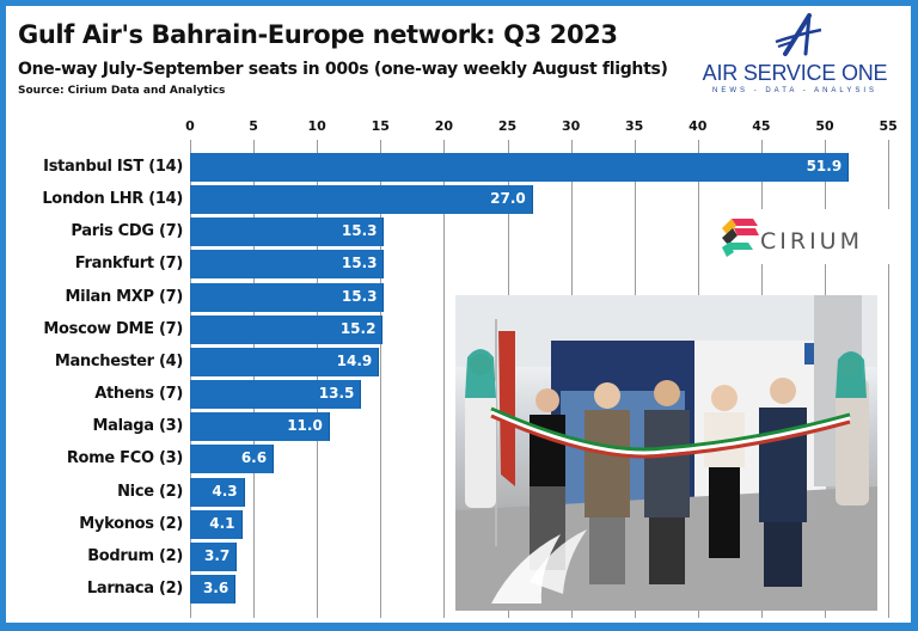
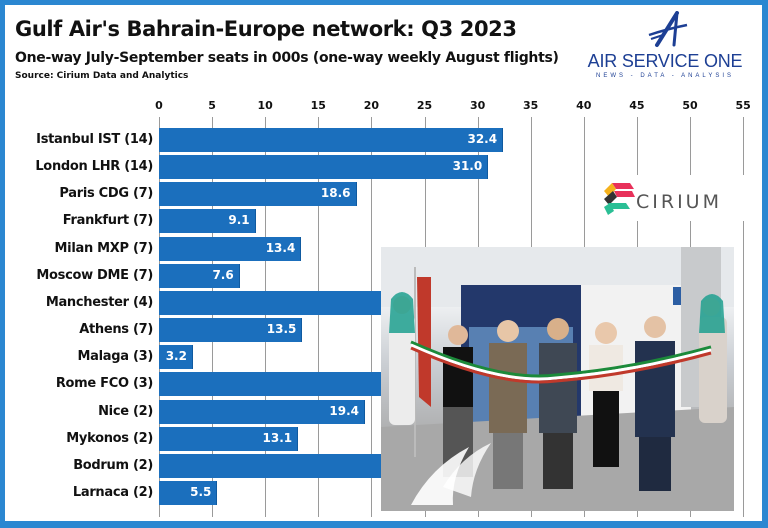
Istanbul IST (14): 51.9 -> 32.4
London LHR (14): 27.0 -> 31.0
Paris CDG (7): 15.3 -> 18.6
Frankfurt (7): 15.3 -> 9.1
Milan MXP (7): 15.3 -> 13.4
Moscow DME (7): 15.2 -> 7.6
Manchester (4): 14.9 -> 30.9
Malaga (3): 11.0 -> 3.2
Rome FCO (3): 6.6 -> 25.3
Nice (2): 4.3 -> 19.4
Mykonos (2): 4.1 -> 13.1
Bodrum (2): 3.7 -> 25.5
Larnaca (2): 3.6 -> 5.5
